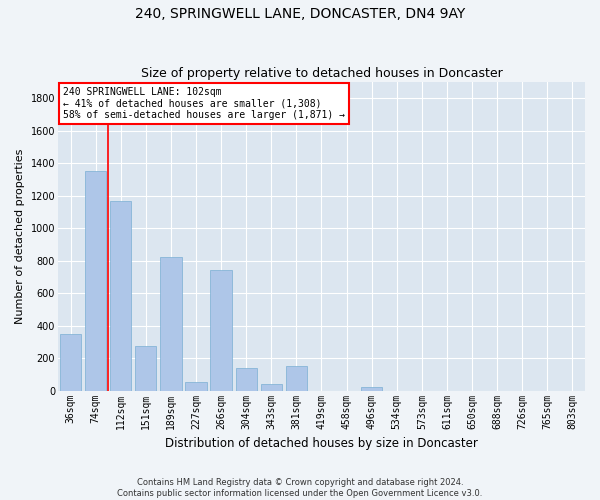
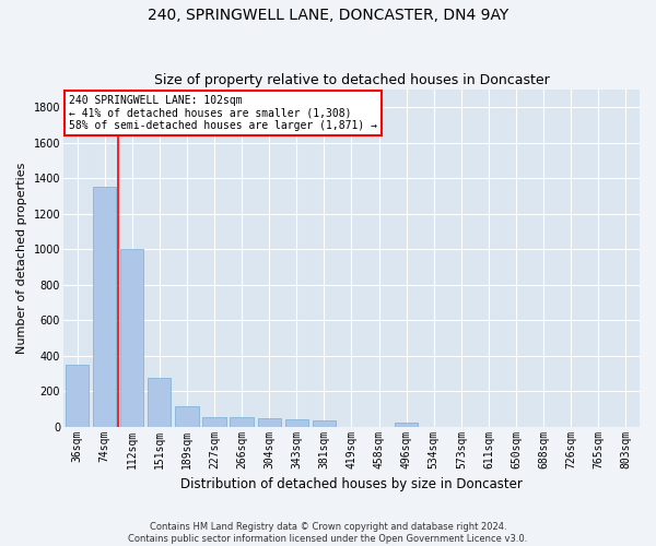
112sqm: 1170 -> 1000
189sqm: 820 -> 120
266sqm: 740 -> 60
304sqm: 140 -> 50
381sqm: 150 -> 40
